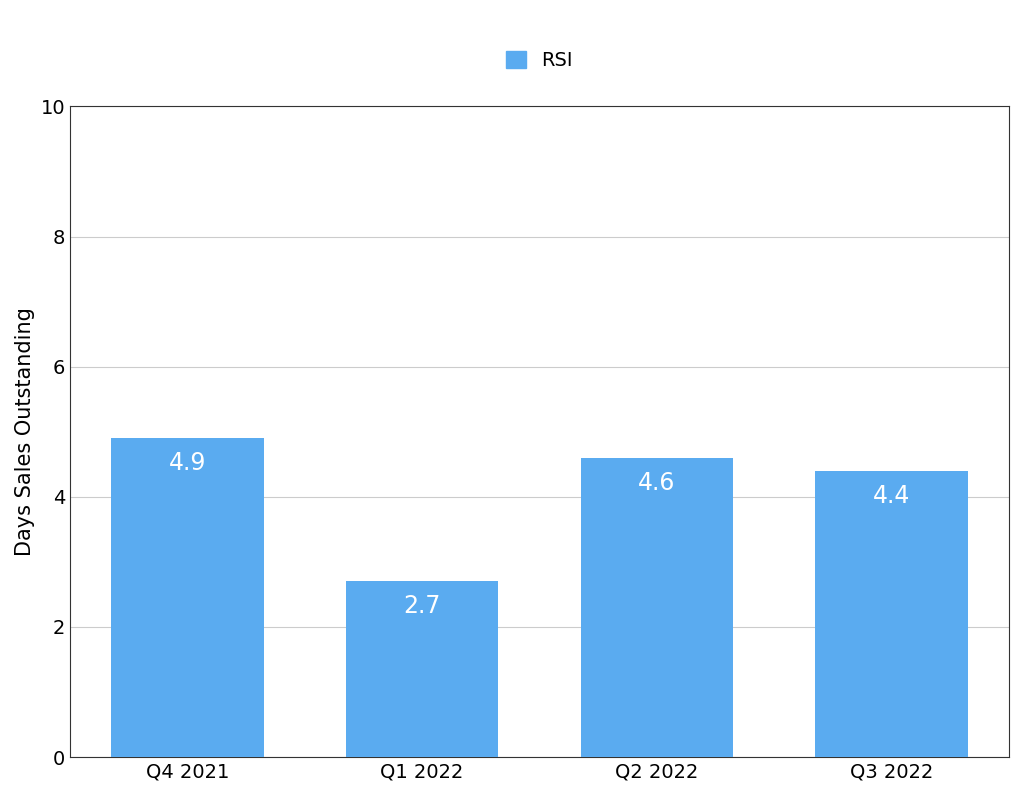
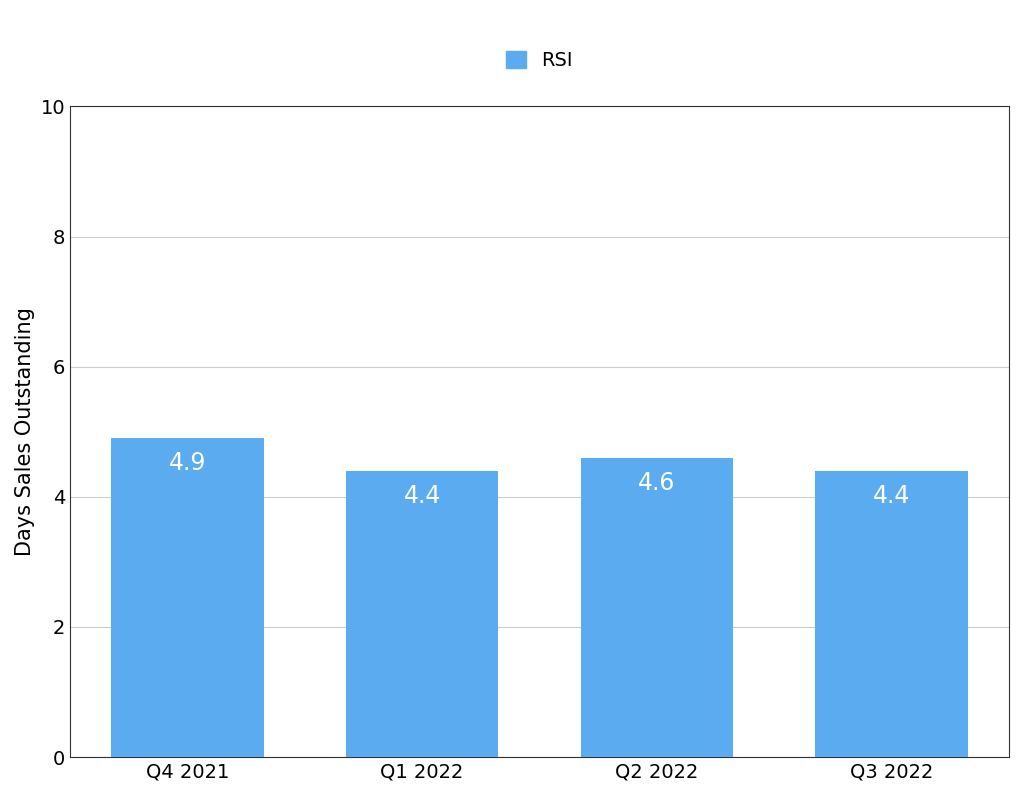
Q1 2022: 2.7 -> 4.4
